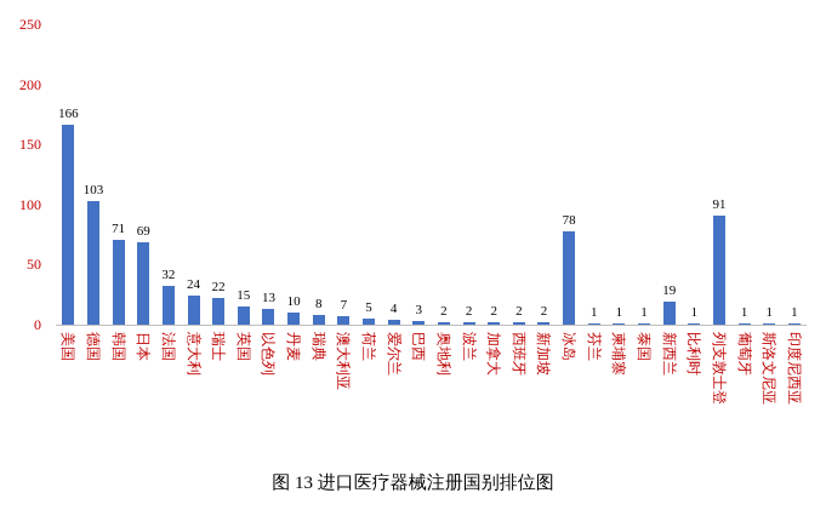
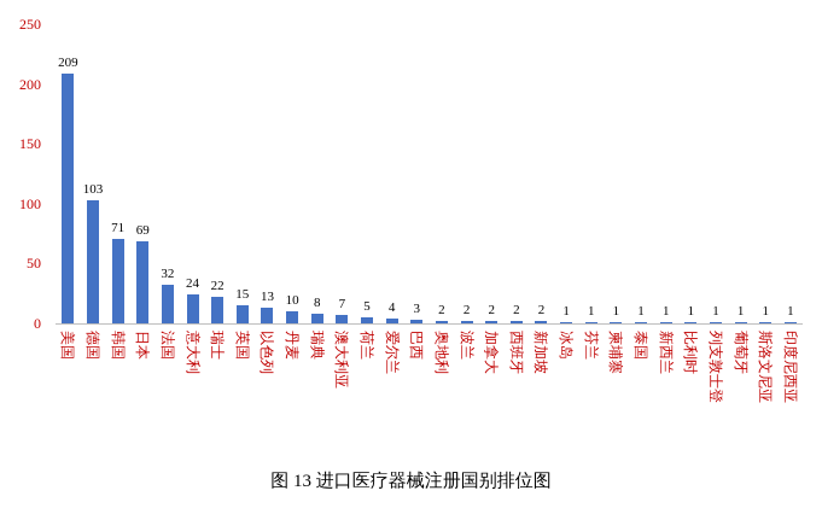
美国: 166 -> 209
冰岛: 78 -> 1
新西兰: 19 -> 1
列支敦士登: 91 -> 1
